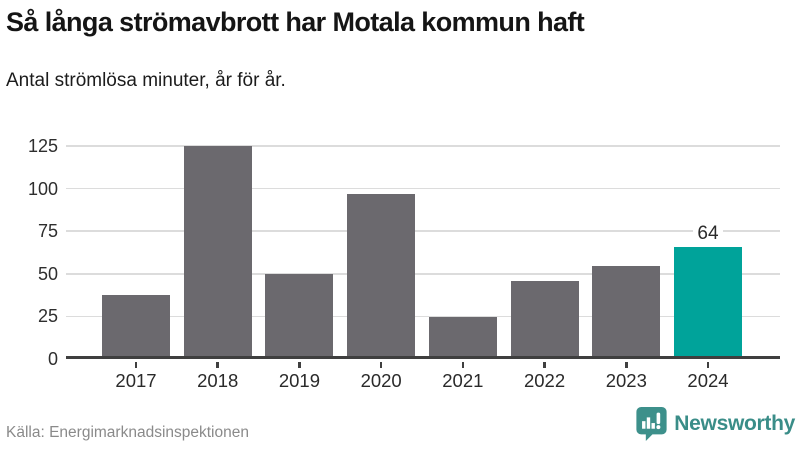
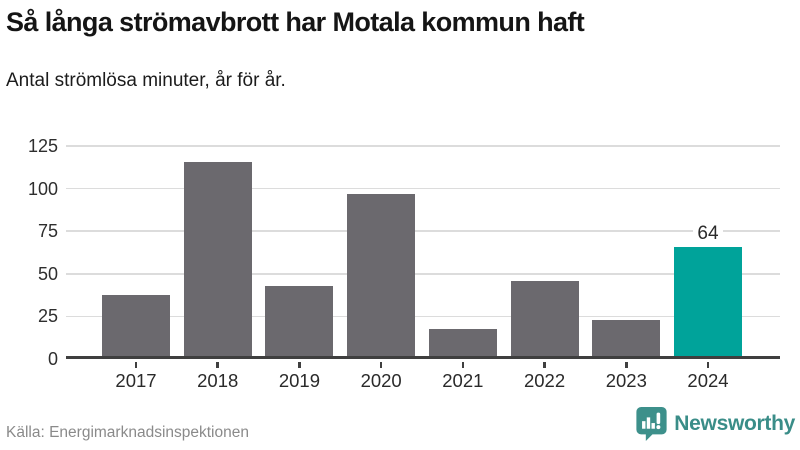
2018: 123 -> 114
2019: 48 -> 41
2021: 23 -> 16
2023: 53 -> 21
